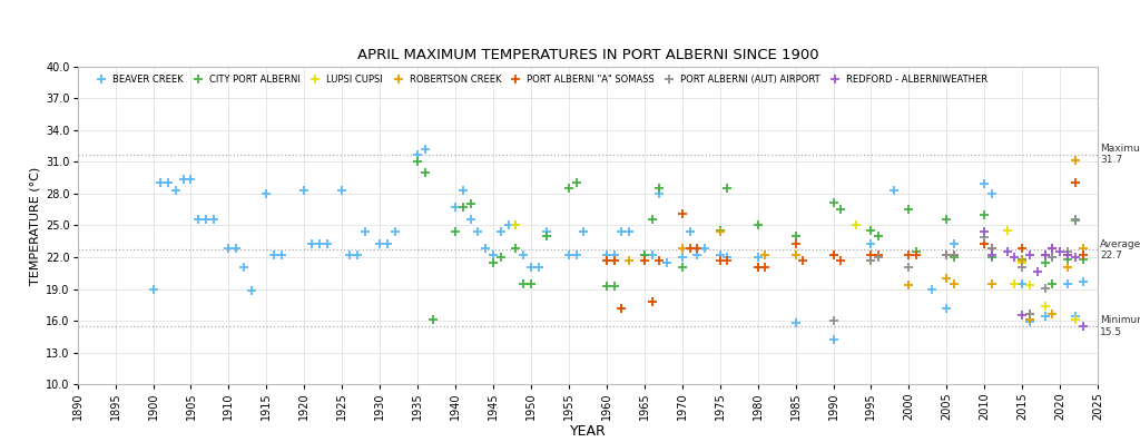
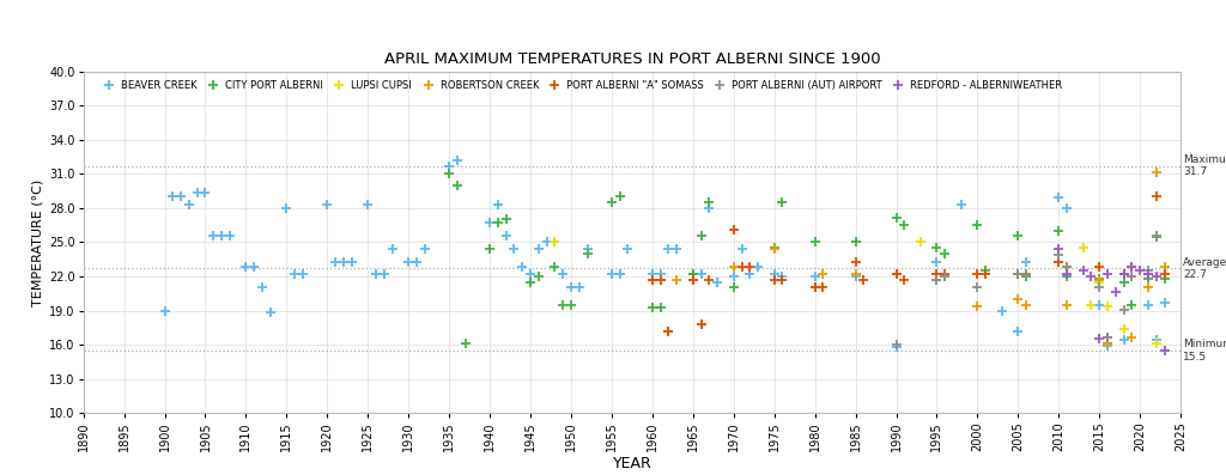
BEAVER CREEK/1985: 15.8 -> 22.0
CITY PORT ALBERNI/1985: 24.0 -> 25.0
BEAVER CREEK/1990: 14.2 -> 15.8
